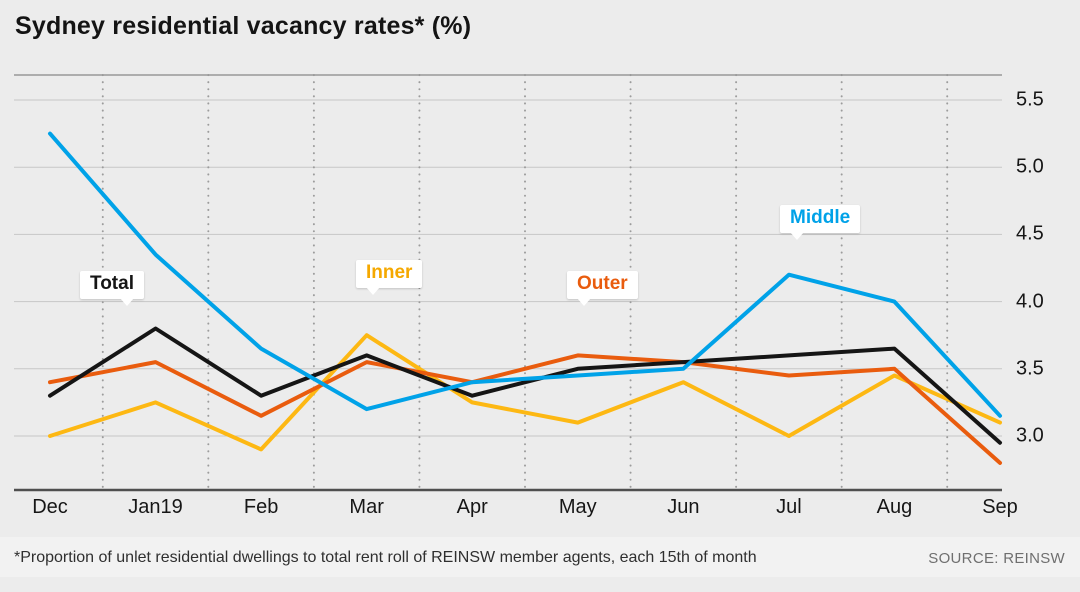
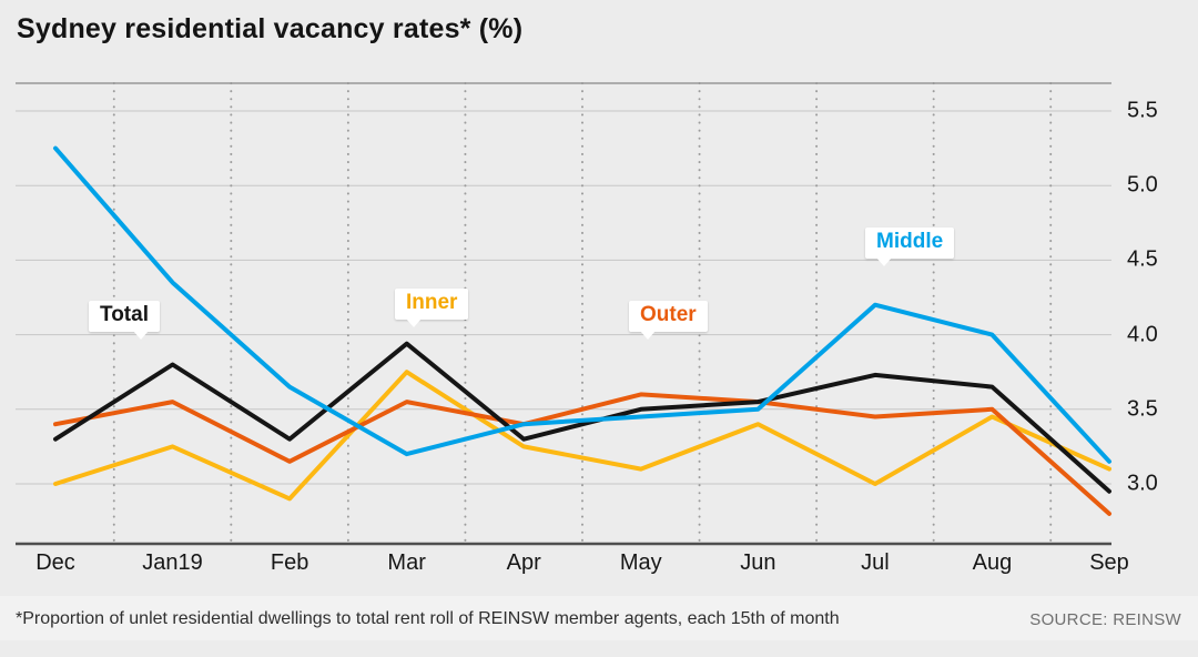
Total/Mar: 3.60 -> 3.94
Total/Jul: 3.60 -> 3.73
